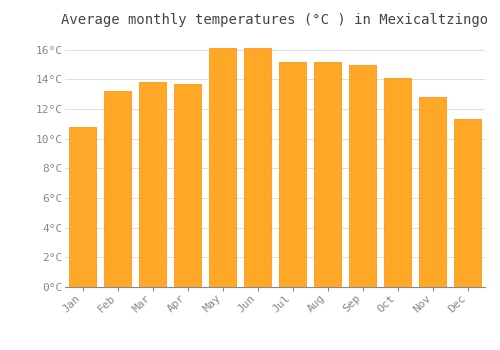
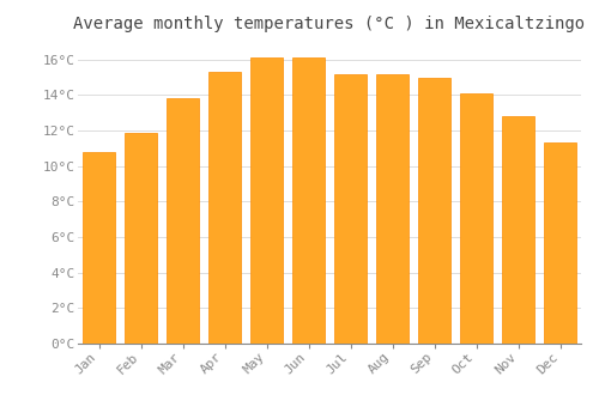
Feb: 13.2°C -> 11.9°C
Apr: 13.7°C -> 15.3°C
